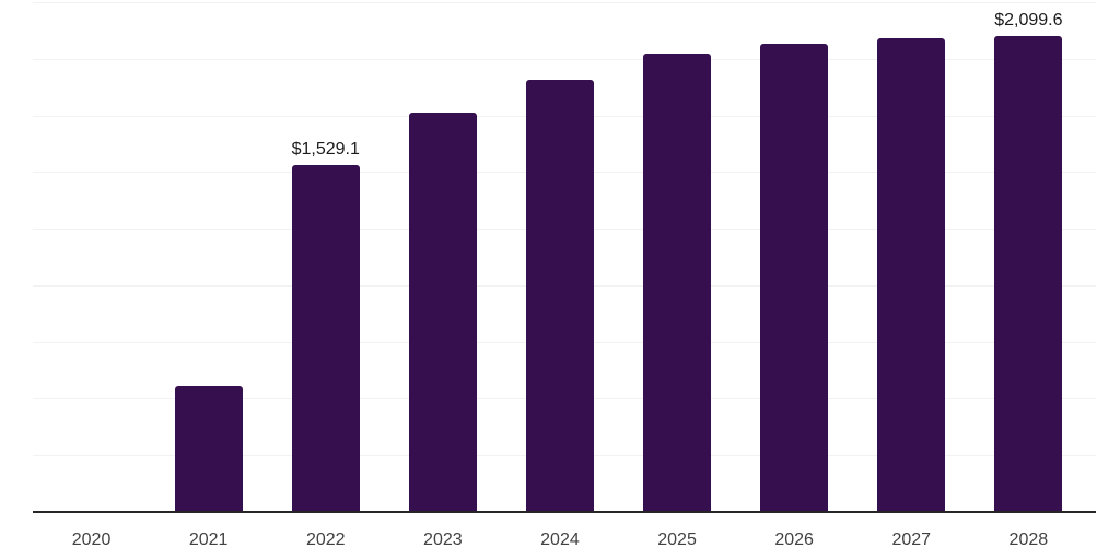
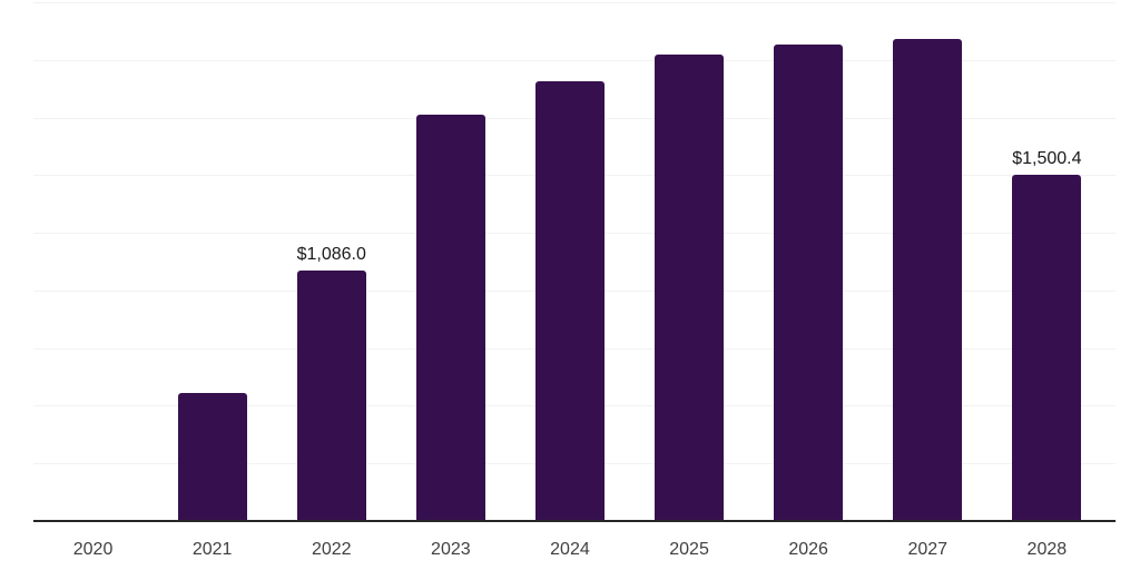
2022: $1,529.1 -> $1,086.0
2028: $2,099.6 -> $1,500.4
